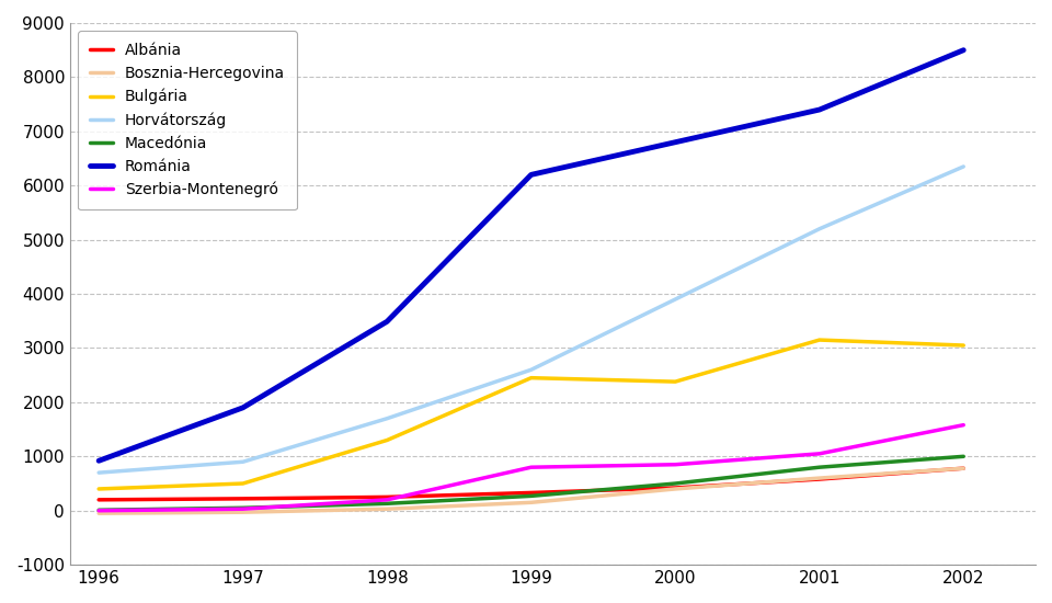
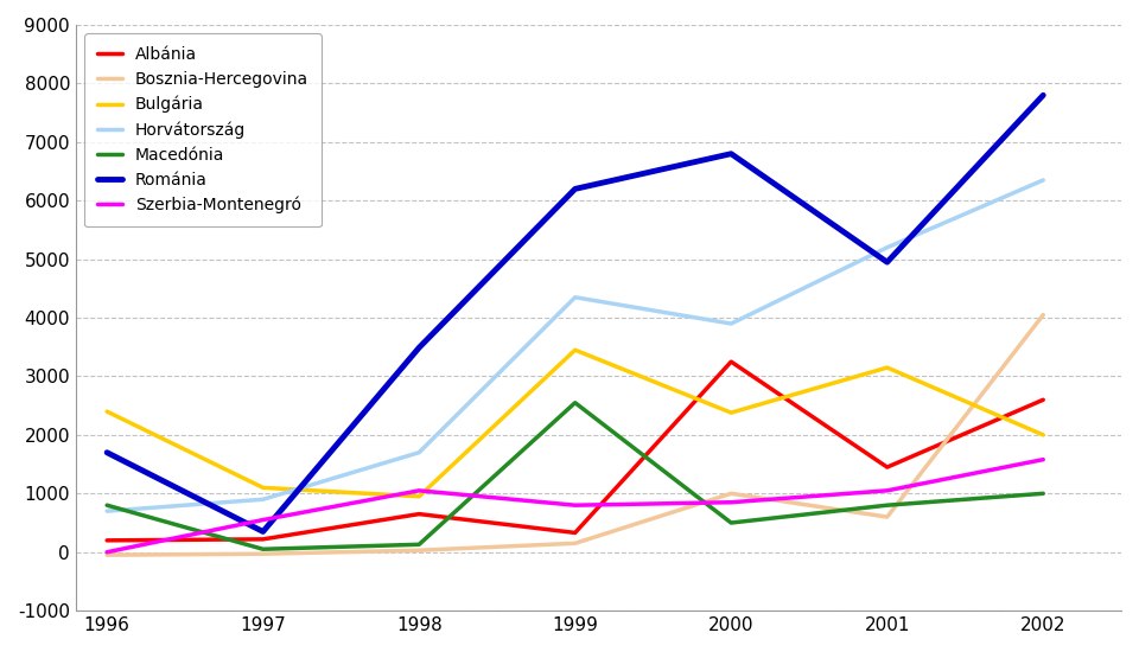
Bulgária/1996: 400 -> 2400
Macedónia/1996: 10 -> 800
Románia/1996: 920 -> 1700
Bulgária/1997: 500 -> 1100
Románia/1997: 1900 -> 350
Szerbia-Montenegró/1997: 30 -> 550
Albánia/1998: 250 -> 650
Bulgária/1998: 1300 -> 950
Szerbia-Montenegró/1998: 200 -> 1050
Bulgária/1999: 2450 -> 3450
Horvátország/1999: 2600 -> 4350
Macedónia/1999: 270 -> 2550
Albánia/2000: 420 -> 3250
Bosznia-Hercegovina/2000: 400 -> 1000
Albánia/2001: 580 -> 1450
Románia/2001: 7400 -> 4950
Albánia/2002: 780 -> 2600
Bosznia-Hercegovina/2002: 780 -> 4050
Bulgária/2002: 3050 -> 2000
Románia/2002: 8500 -> 7800
